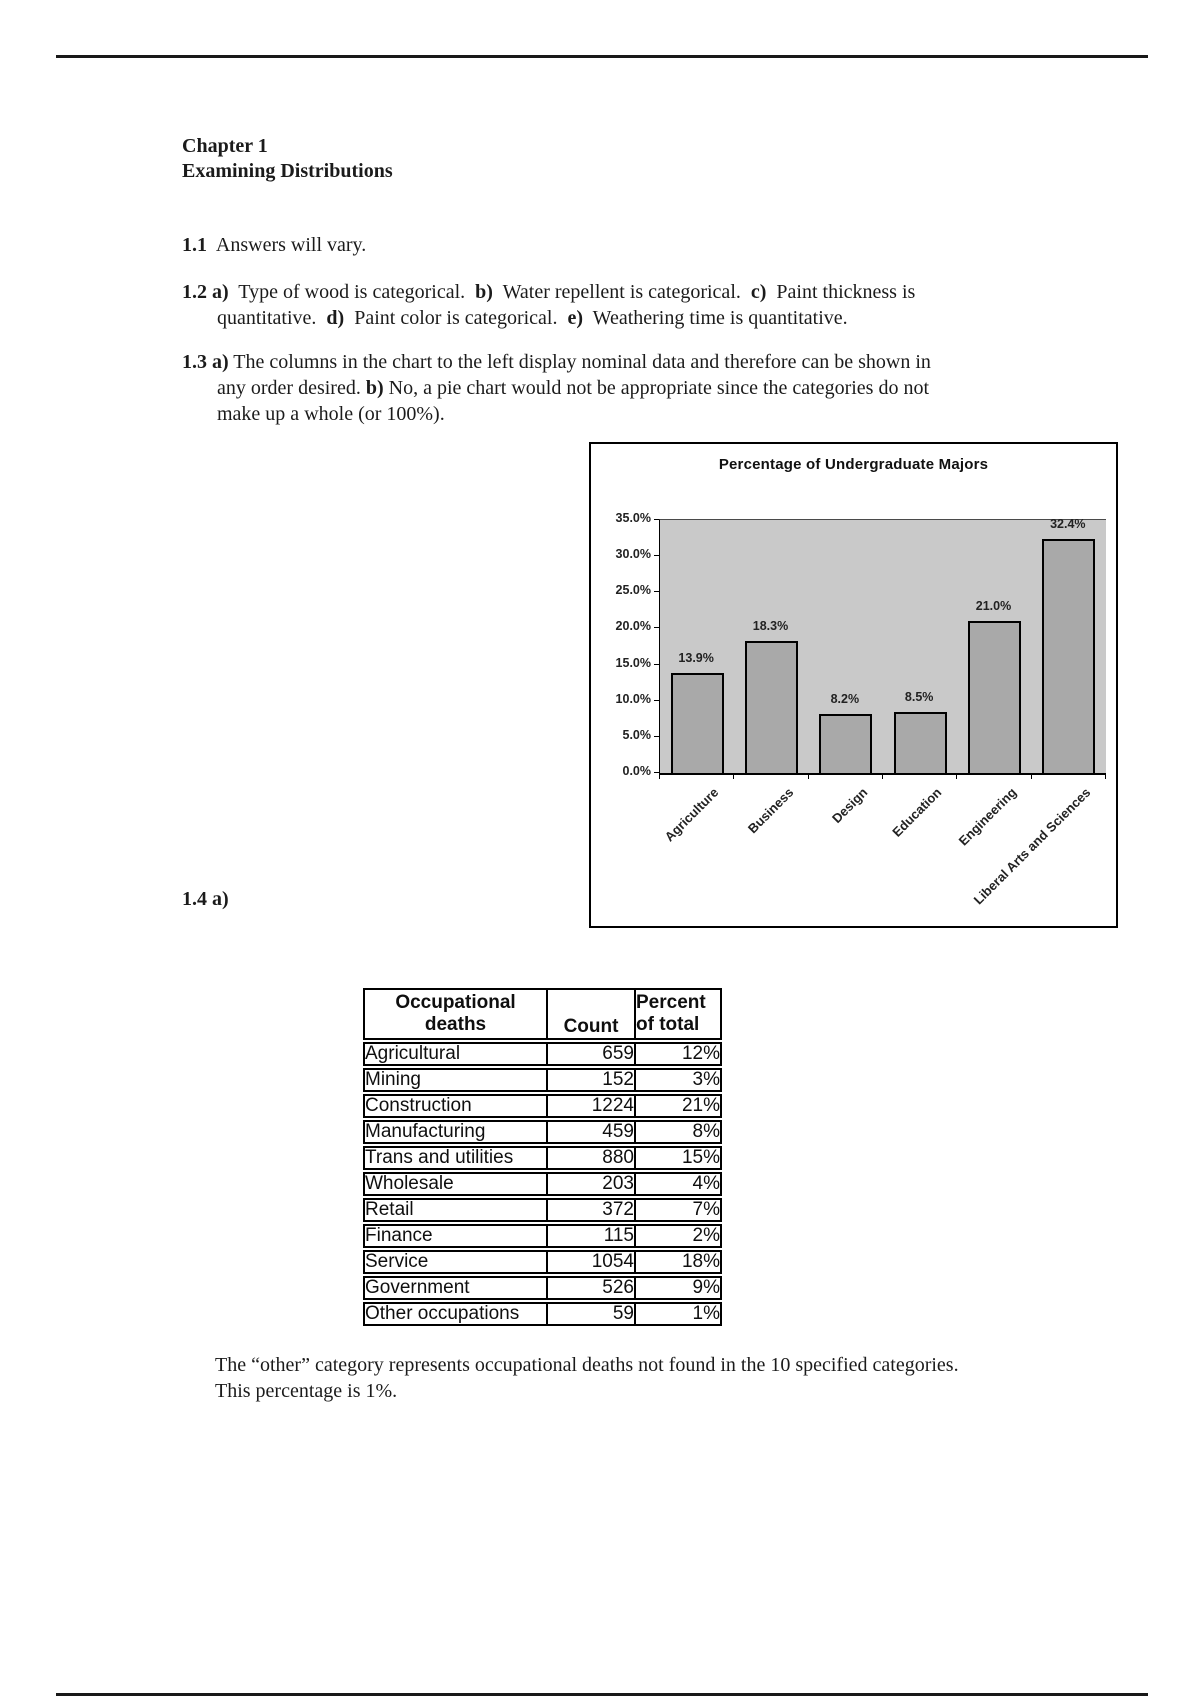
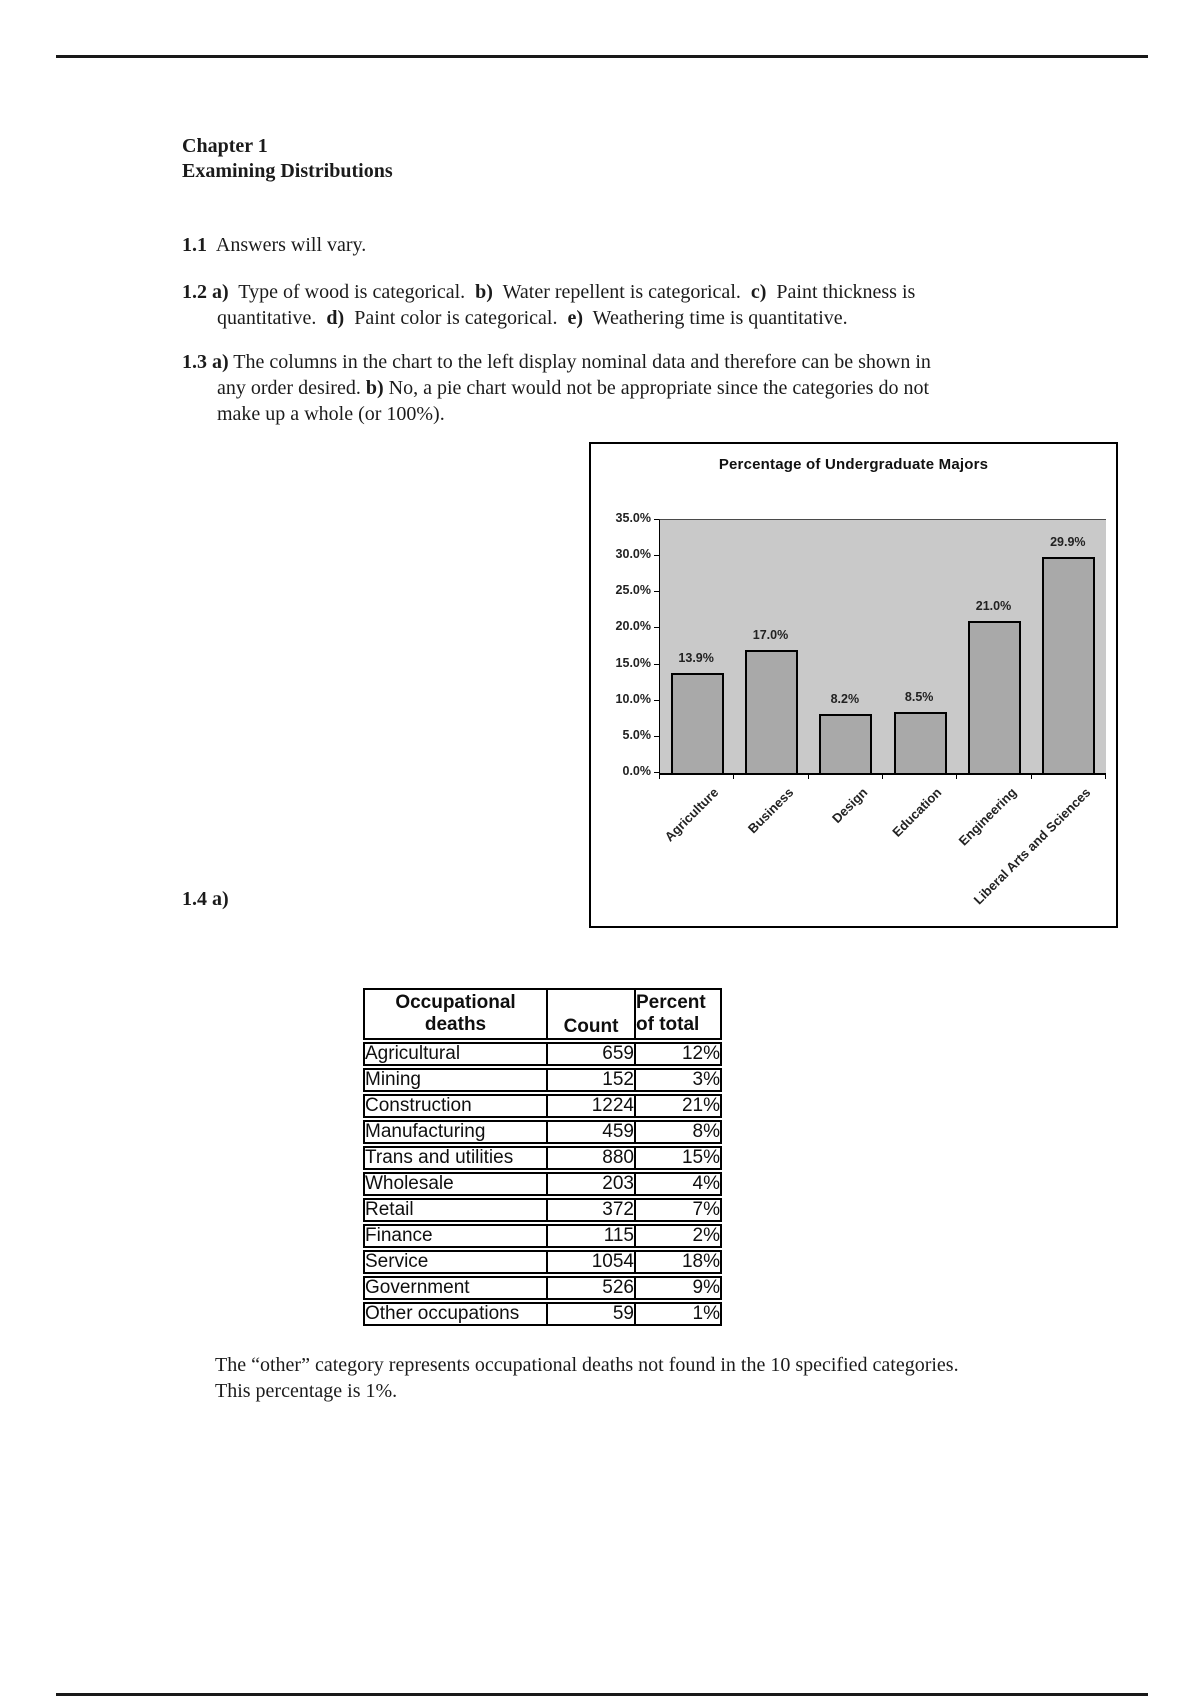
Business: 18.3% -> 17.0%
Liberal Arts and Sciences: 32.4% -> 29.9%
